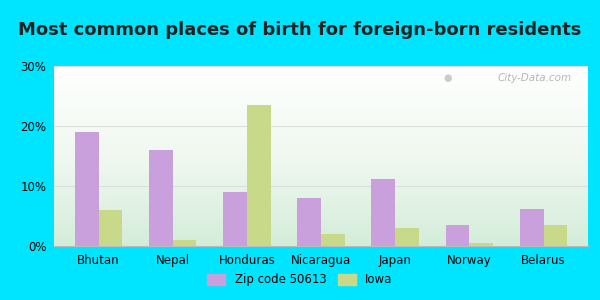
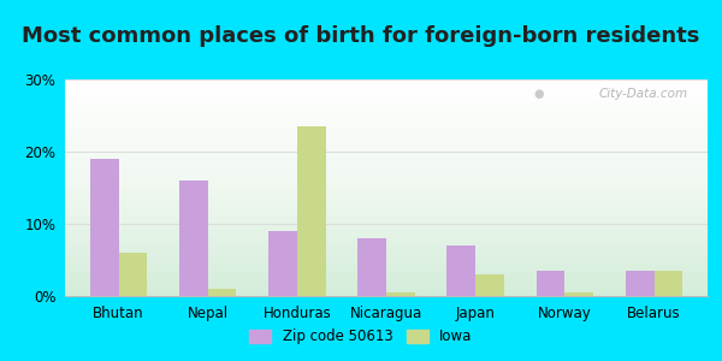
Iowa/Nicaragua: 2.0% -> 0.5%
Zip code 50613/Japan: 11.2% -> 7.0%
Zip code 50613/Belarus: 6.2% -> 3.5%
